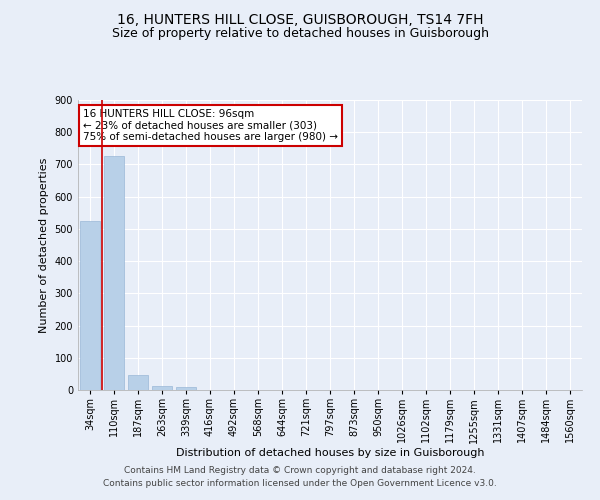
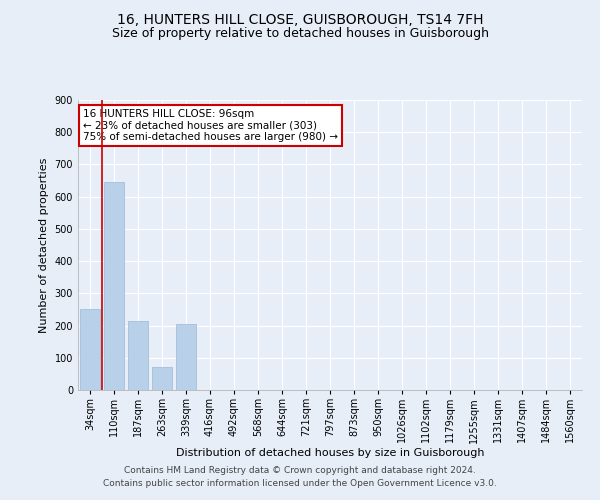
34sqm: 525 -> 250
110sqm: 727 -> 645
187sqm: 48 -> 215
263sqm: 12 -> 70
339sqm: 10 -> 205
